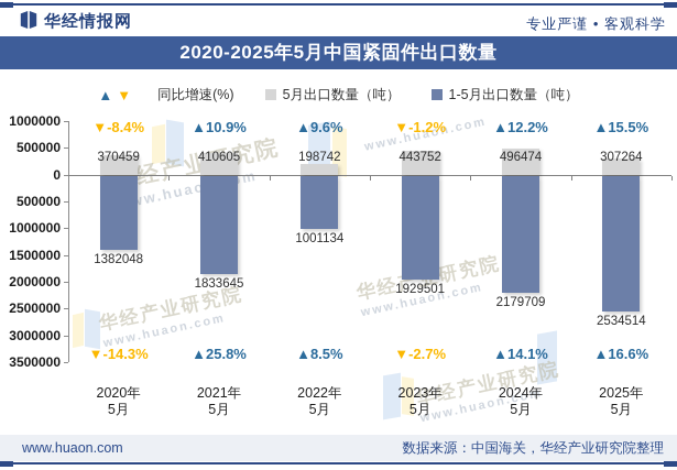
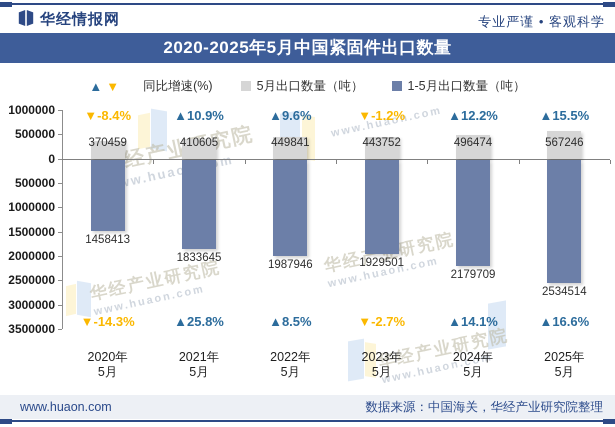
1-5月出口数量（吨）/2020年 5月: 1382048 -> 1458413
5月出口数量（吨）/2022年 5月: 198742 -> 449841
1-5月出口数量（吨）/2022年 5月: 1001134 -> 1987946
5月出口数量（吨）/2025年 5月: 307264 -> 567246
